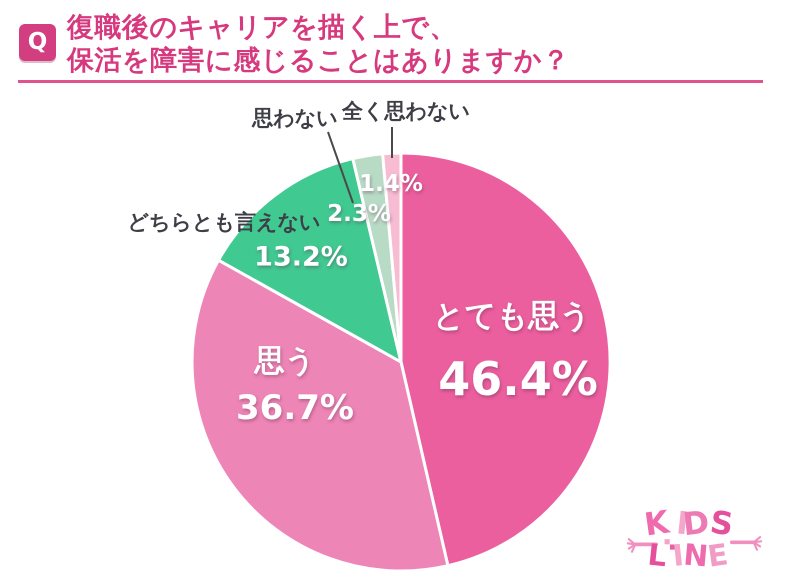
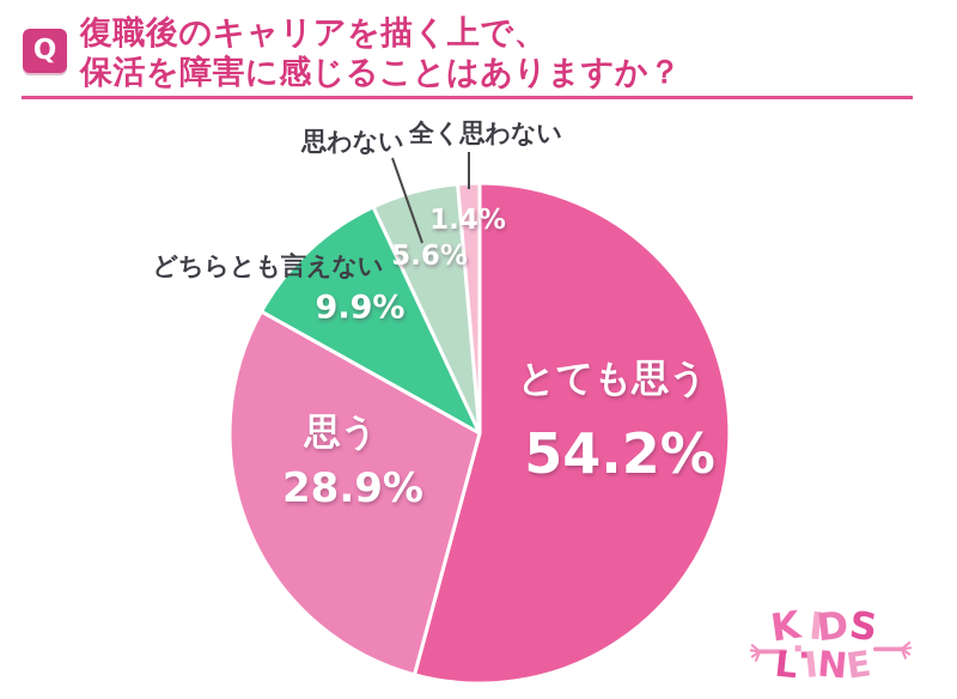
とても思う: 46.4% -> 54.2%
思う: 36.7% -> 28.9%
どちらとも言えない: 13.2% -> 9.9%
思わない: 2.3% -> 5.6%
